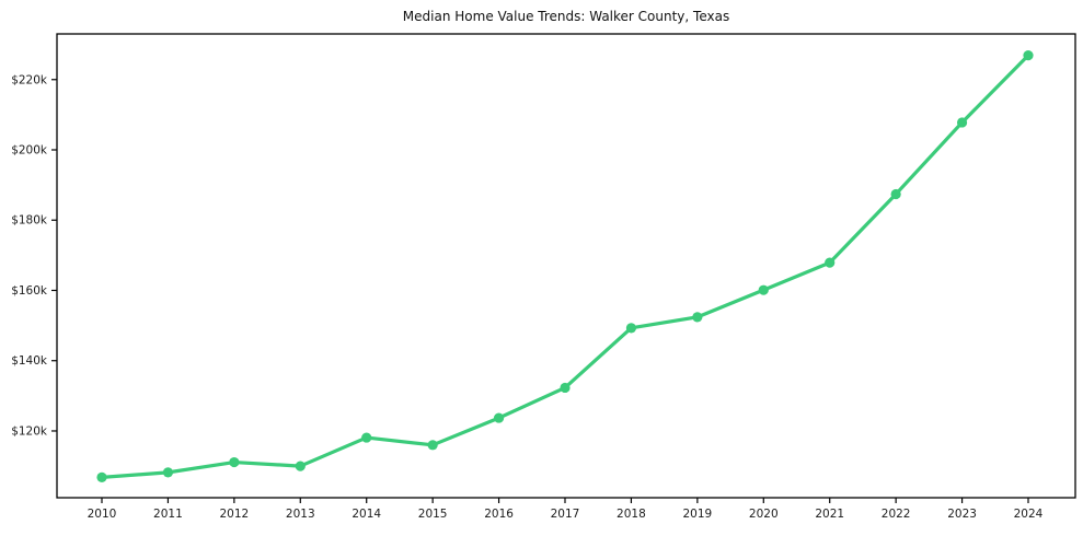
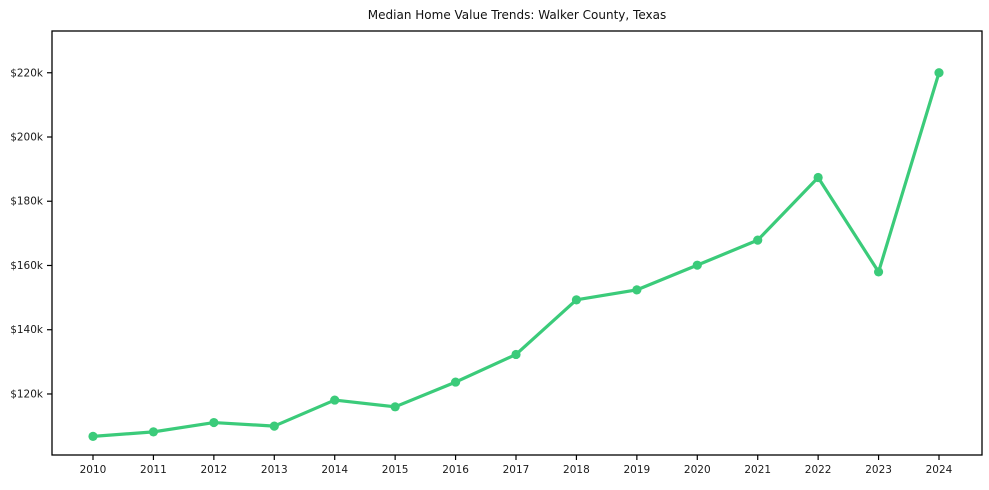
2023: $208k -> $158k
2024: $227k -> $220k
